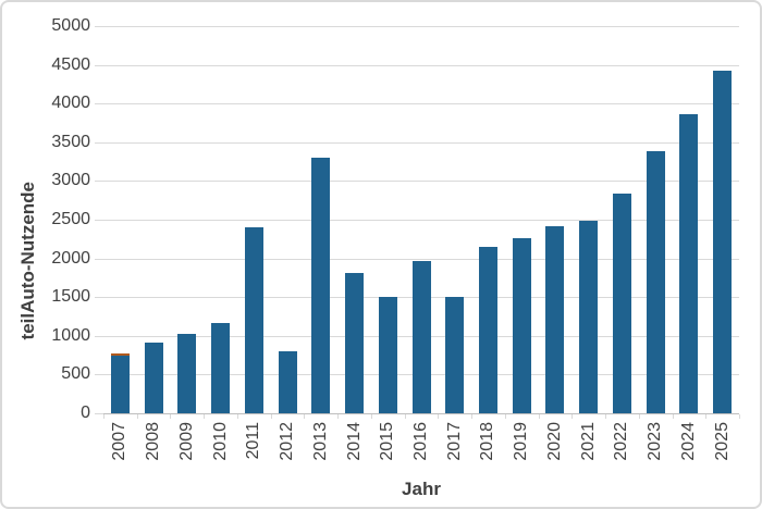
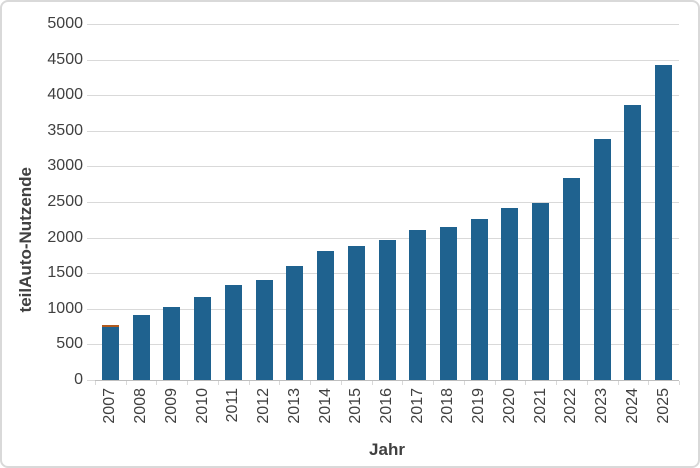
2011: 2400 -> 1300
2012: 800 -> 1400
2013: 3300 -> 1600
2015: 1500 -> 1900
2017: 1500 -> 2100
